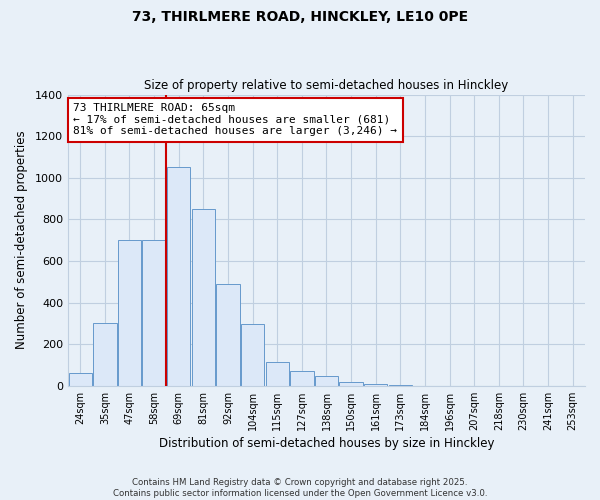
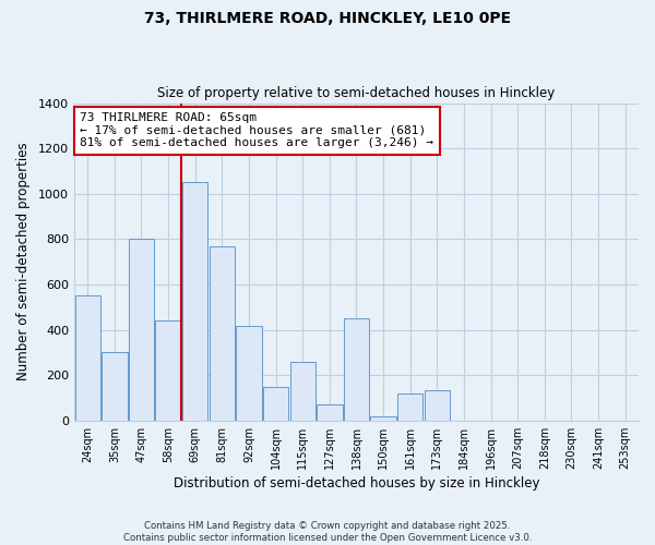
24sqm: 60 -> 550
47sqm: 700 -> 800
58sqm: 700 -> 440
81sqm: 850 -> 770
92sqm: 490 -> 415
104sqm: 295 -> 150
115sqm: 115 -> 260
138sqm: 45 -> 450
161sqm: 8 -> 120
173sqm: 3 -> 135
